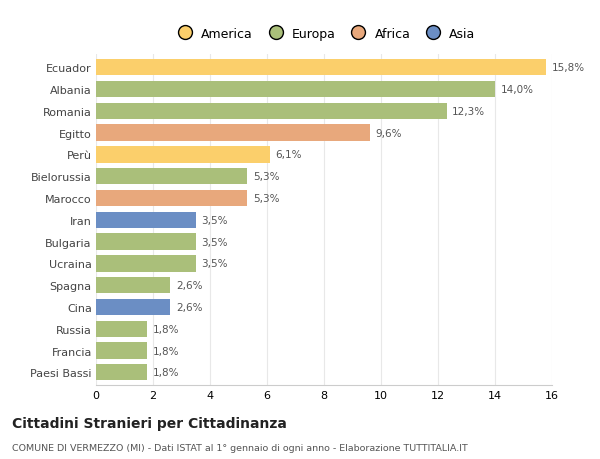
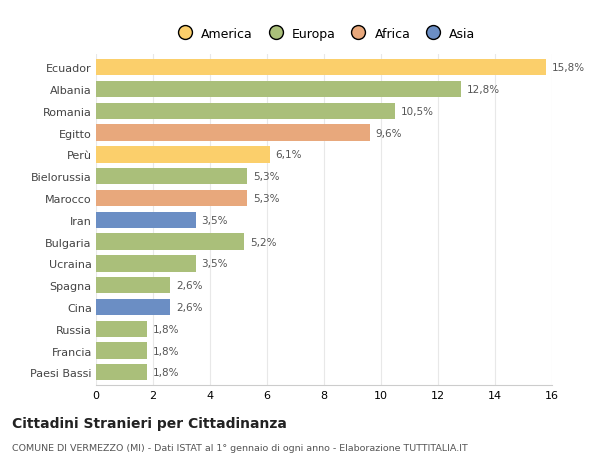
Albania: 14,0% -> 12,8%
Romania: 12,3% -> 10,5%
Bulgaria: 3,5% -> 5,2%
